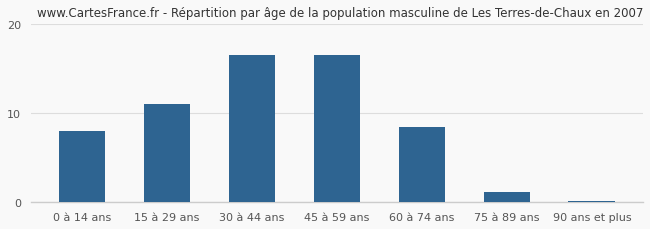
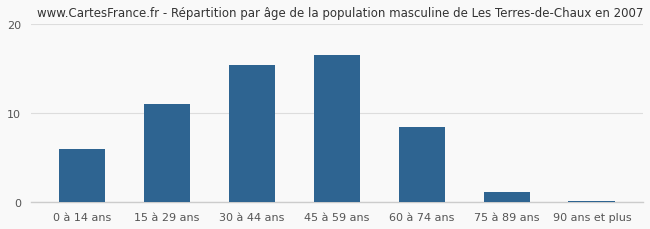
0 à 14 ans: 8.0 -> 6.0
30 à 44 ans: 16.5 -> 15.4
